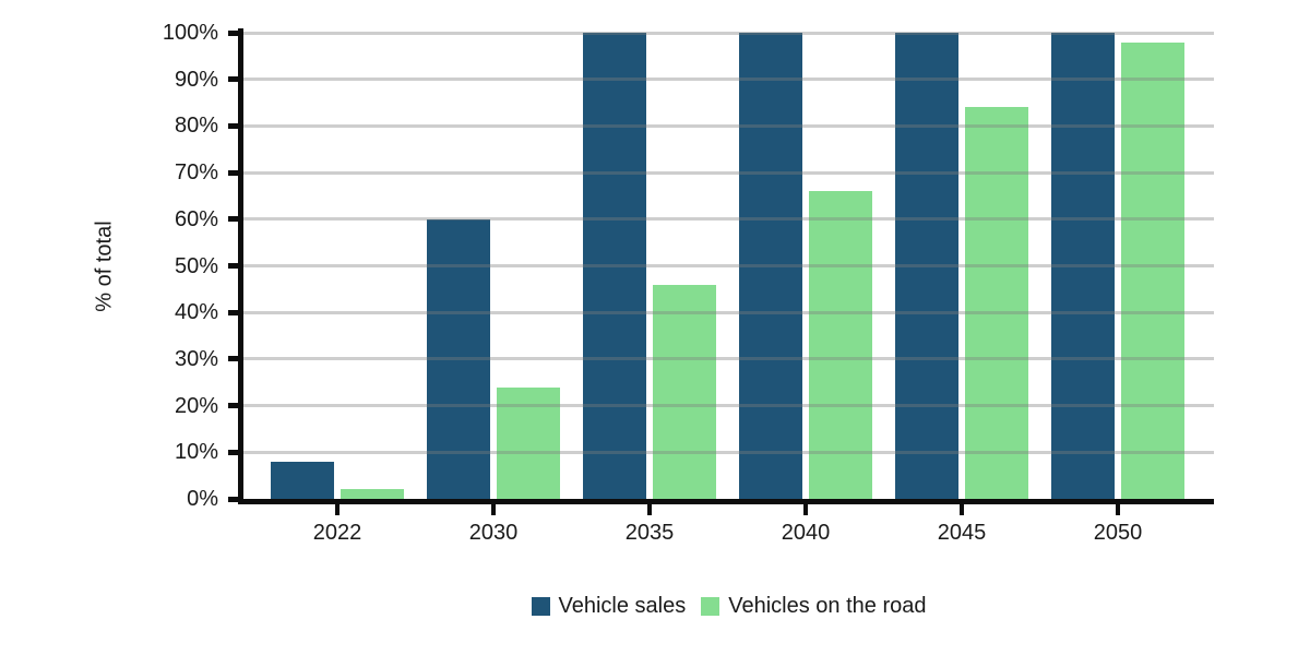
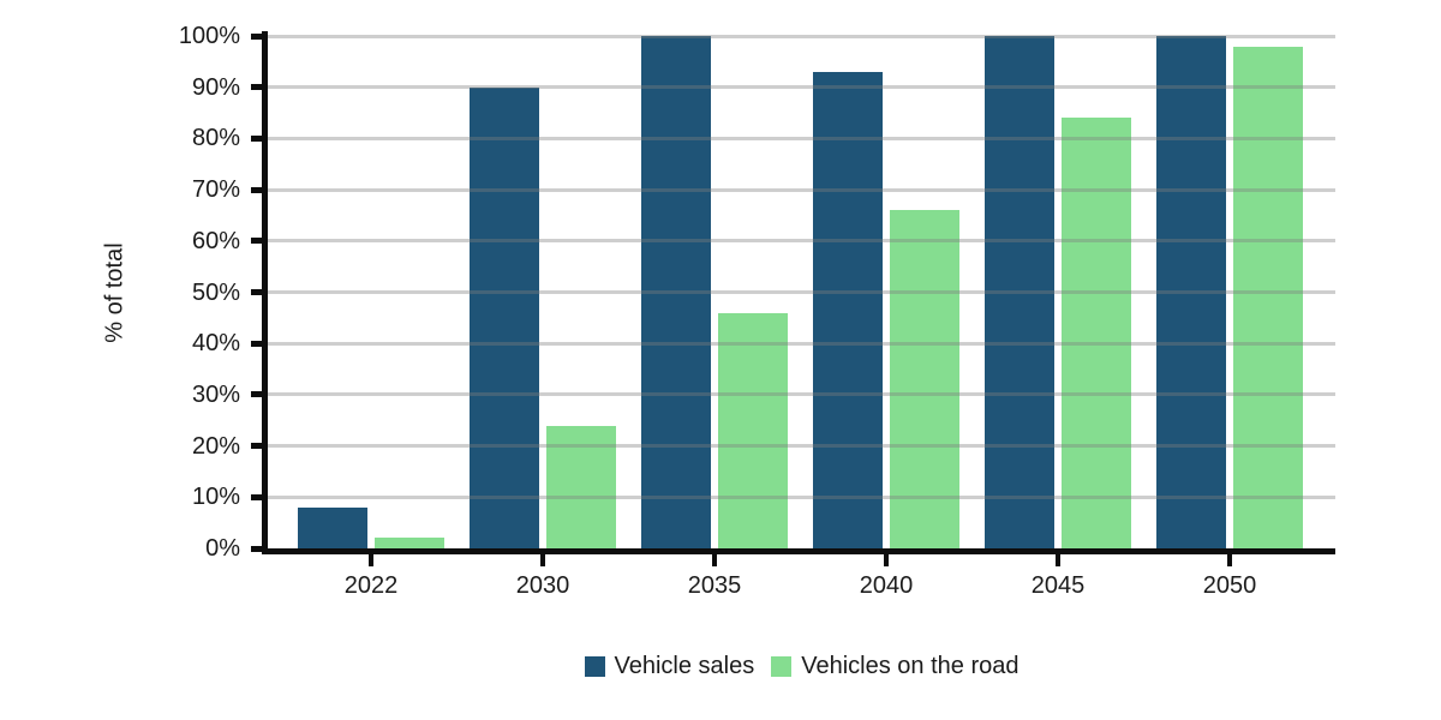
Vehicle sales/2030: 60% -> 90%
Vehicle sales/2040: 100% -> 93%
